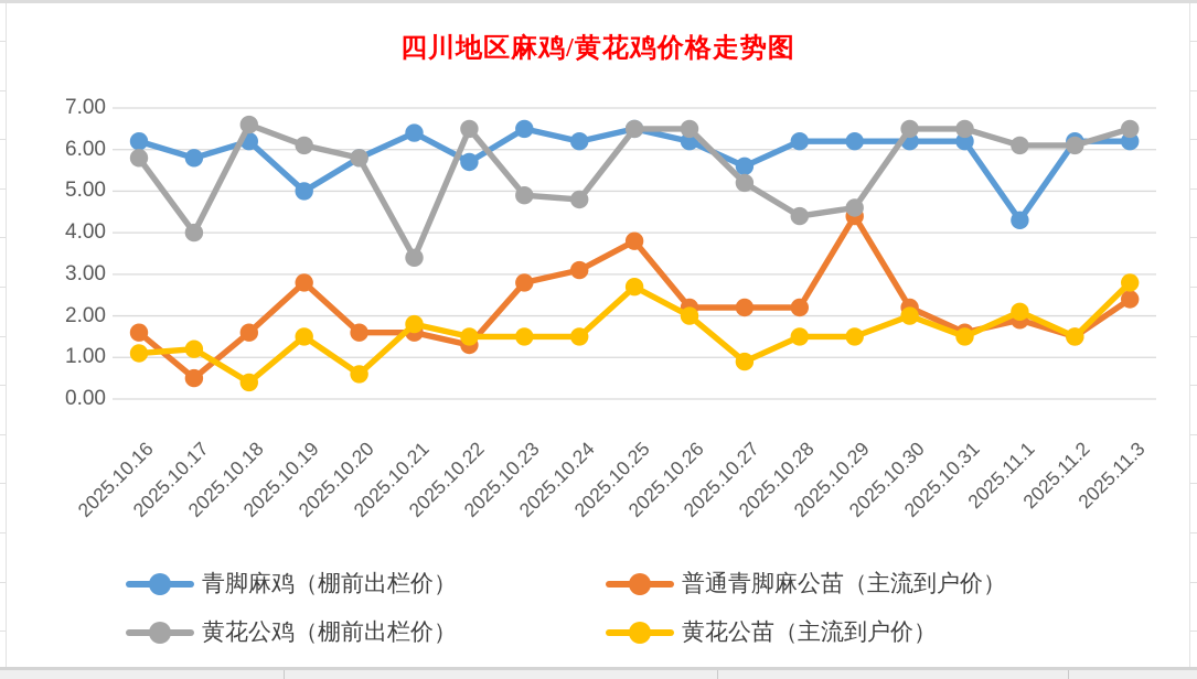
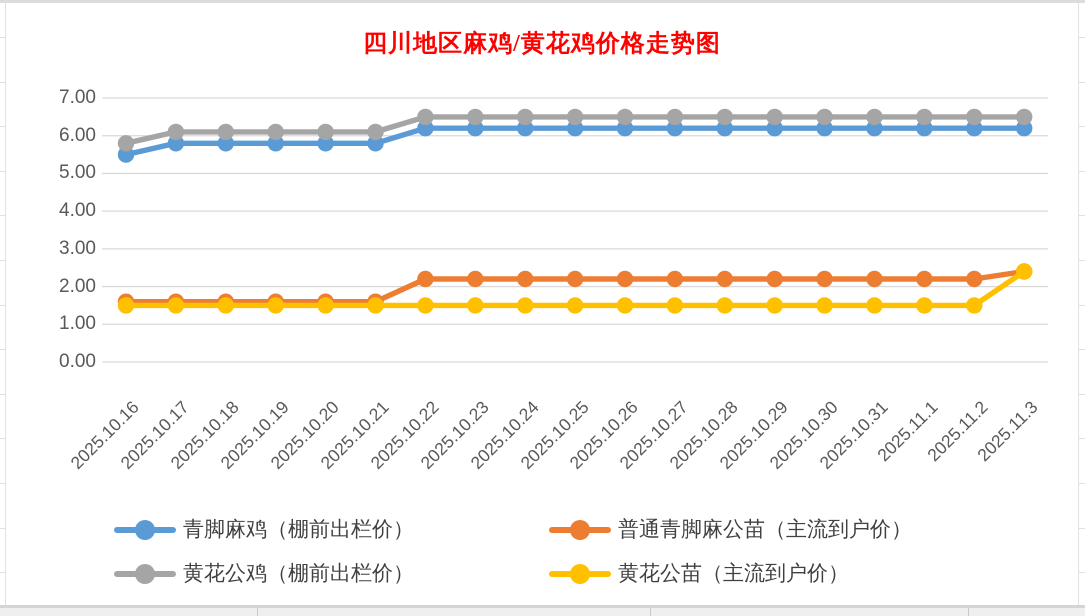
青脚麻鸡（棚前出栏价）/2025.10.16: 6.2 -> 5.5
黄花公苗（主流到户价）/2025.10.16: 1.1 -> 1.5
普通青脚麻公苗（主流到户价）/2025.10.17: 0.5 -> 1.6
黄花公鸡（棚前出栏价）/2025.10.17: 4.0 -> 6.1
黄花公苗（主流到户价）/2025.10.17: 1.2 -> 1.5
青脚麻鸡（棚前出栏价）/2025.10.18: 6.2 -> 5.8
黄花公鸡（棚前出栏价）/2025.10.18: 6.6 -> 6.1
黄花公苗（主流到户价）/2025.10.18: 0.4 -> 1.5
青脚麻鸡（棚前出栏价）/2025.10.19: 5.0 -> 5.8
普通青脚麻公苗（主流到户价）/2025.10.19: 2.8 -> 1.6
黄花公鸡（棚前出栏价）/2025.10.20: 5.8 -> 6.1
黄花公苗（主流到户价）/2025.10.20: 0.6 -> 1.5
青脚麻鸡（棚前出栏价）/2025.10.21: 6.4 -> 5.8
黄花公鸡（棚前出栏价）/2025.10.21: 3.4 -> 6.1
黄花公苗（主流到户价）/2025.10.21: 1.8 -> 1.5
青脚麻鸡（棚前出栏价）/2025.10.22: 5.7 -> 6.2
普通青脚麻公苗（主流到户价）/2025.10.22: 1.3 -> 2.2
青脚麻鸡（棚前出栏价）/2025.10.23: 6.5 -> 6.2
普通青脚麻公苗（主流到户价）/2025.10.23: 2.8 -> 2.2
黄花公鸡（棚前出栏价）/2025.10.23: 4.9 -> 6.5
普通青脚麻公苗（主流到户价）/2025.10.24: 3.1 -> 2.2
黄花公鸡（棚前出栏价）/2025.10.24: 4.8 -> 6.5
青脚麻鸡（棚前出栏价）/2025.10.25: 6.5 -> 6.2
普通青脚麻公苗（主流到户价）/2025.10.25: 3.8 -> 2.2
黄花公苗（主流到户价）/2025.10.25: 2.7 -> 1.5
黄花公苗（主流到户价）/2025.10.26: 2.0 -> 1.5
青脚麻鸡（棚前出栏价）/2025.10.27: 5.6 -> 6.2
黄花公鸡（棚前出栏价）/2025.10.27: 5.2 -> 6.5
黄花公苗（主流到户价）/2025.10.27: 0.9 -> 1.5
黄花公鸡（棚前出栏价）/2025.10.28: 4.4 -> 6.5
普通青脚麻公苗（主流到户价）/2025.10.29: 4.4 -> 2.2
黄花公鸡（棚前出栏价）/2025.10.29: 4.6 -> 6.5
黄花公苗（主流到户价）/2025.10.30: 2.0 -> 1.5
普通青脚麻公苗（主流到户价）/2025.10.31: 1.6 -> 2.2
青脚麻鸡（棚前出栏价）/2025.11.1: 4.3 -> 6.2
普通青脚麻公苗（主流到户价）/2025.11.1: 1.9 -> 2.2
黄花公鸡（棚前出栏价）/2025.11.1: 6.1 -> 6.5
黄花公苗（主流到户价）/2025.11.1: 2.1 -> 1.5
普通青脚麻公苗（主流到户价）/2025.11.2: 1.5 -> 2.2
黄花公鸡（棚前出栏价）/2025.11.2: 6.1 -> 6.5
黄花公苗（主流到户价）/2025.11.3: 2.8 -> 2.4
